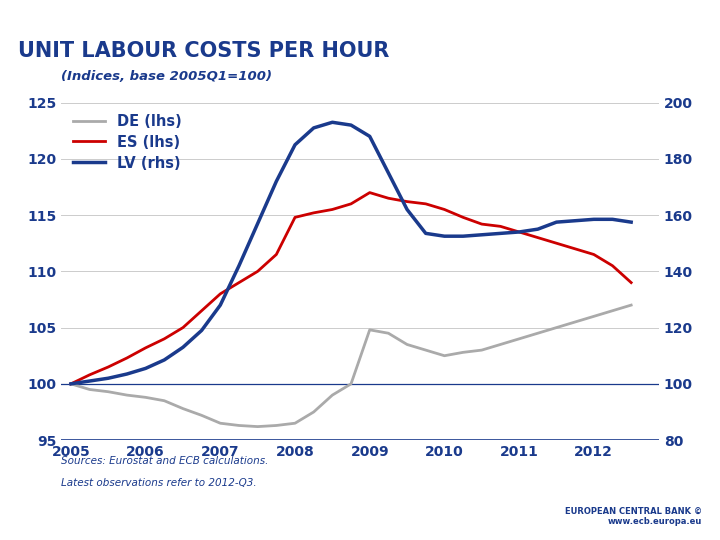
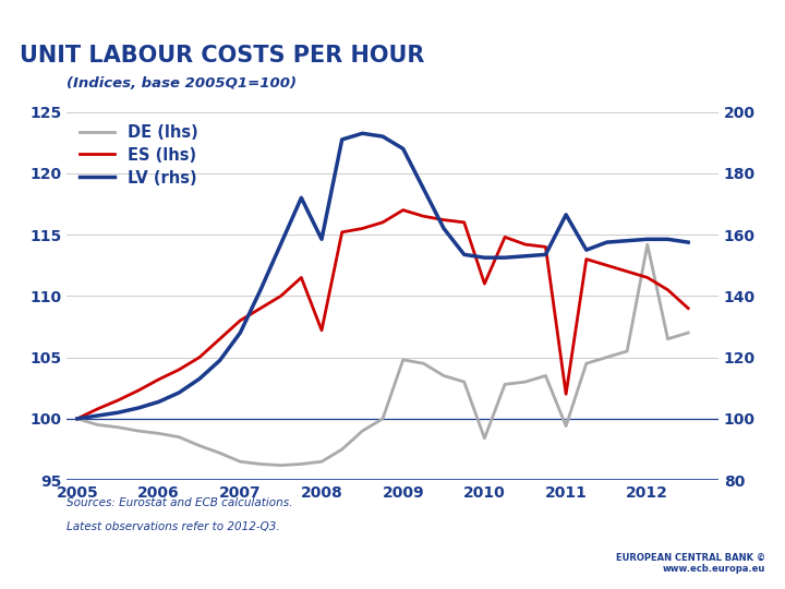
ES (lhs)/2008: 114.8 -> 107.2
LV (rhs)/2008: 185.0 -> 158.5
DE (lhs)/2010: 102.5 -> 98.4
ES (lhs)/2010: 115.5 -> 111.0
DE (lhs)/2011: 104.0 -> 99.4
ES (lhs)/2011: 113.5 -> 102.0
LV (rhs)/2011: 154.0 -> 166.5
DE (lhs)/2012: 106.0 -> 114.2
